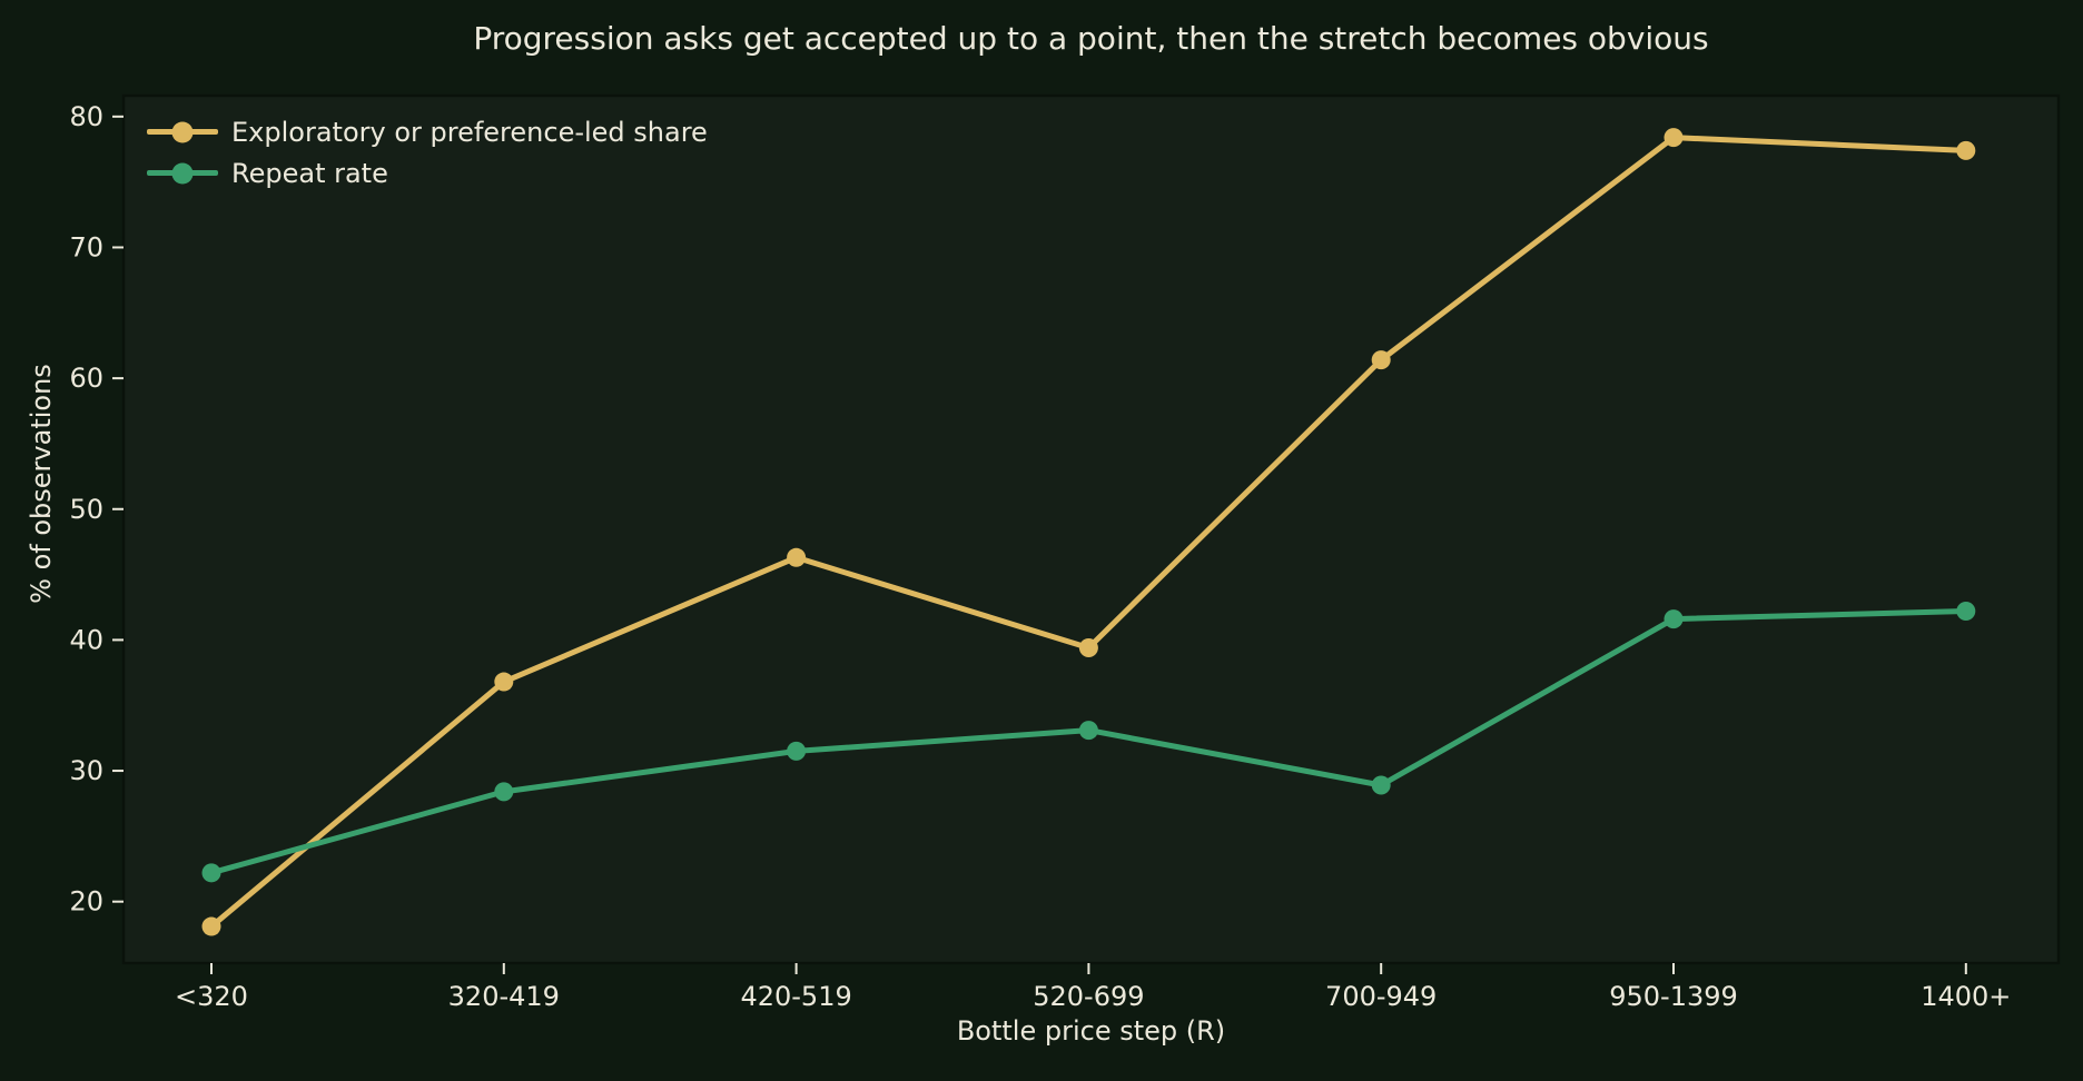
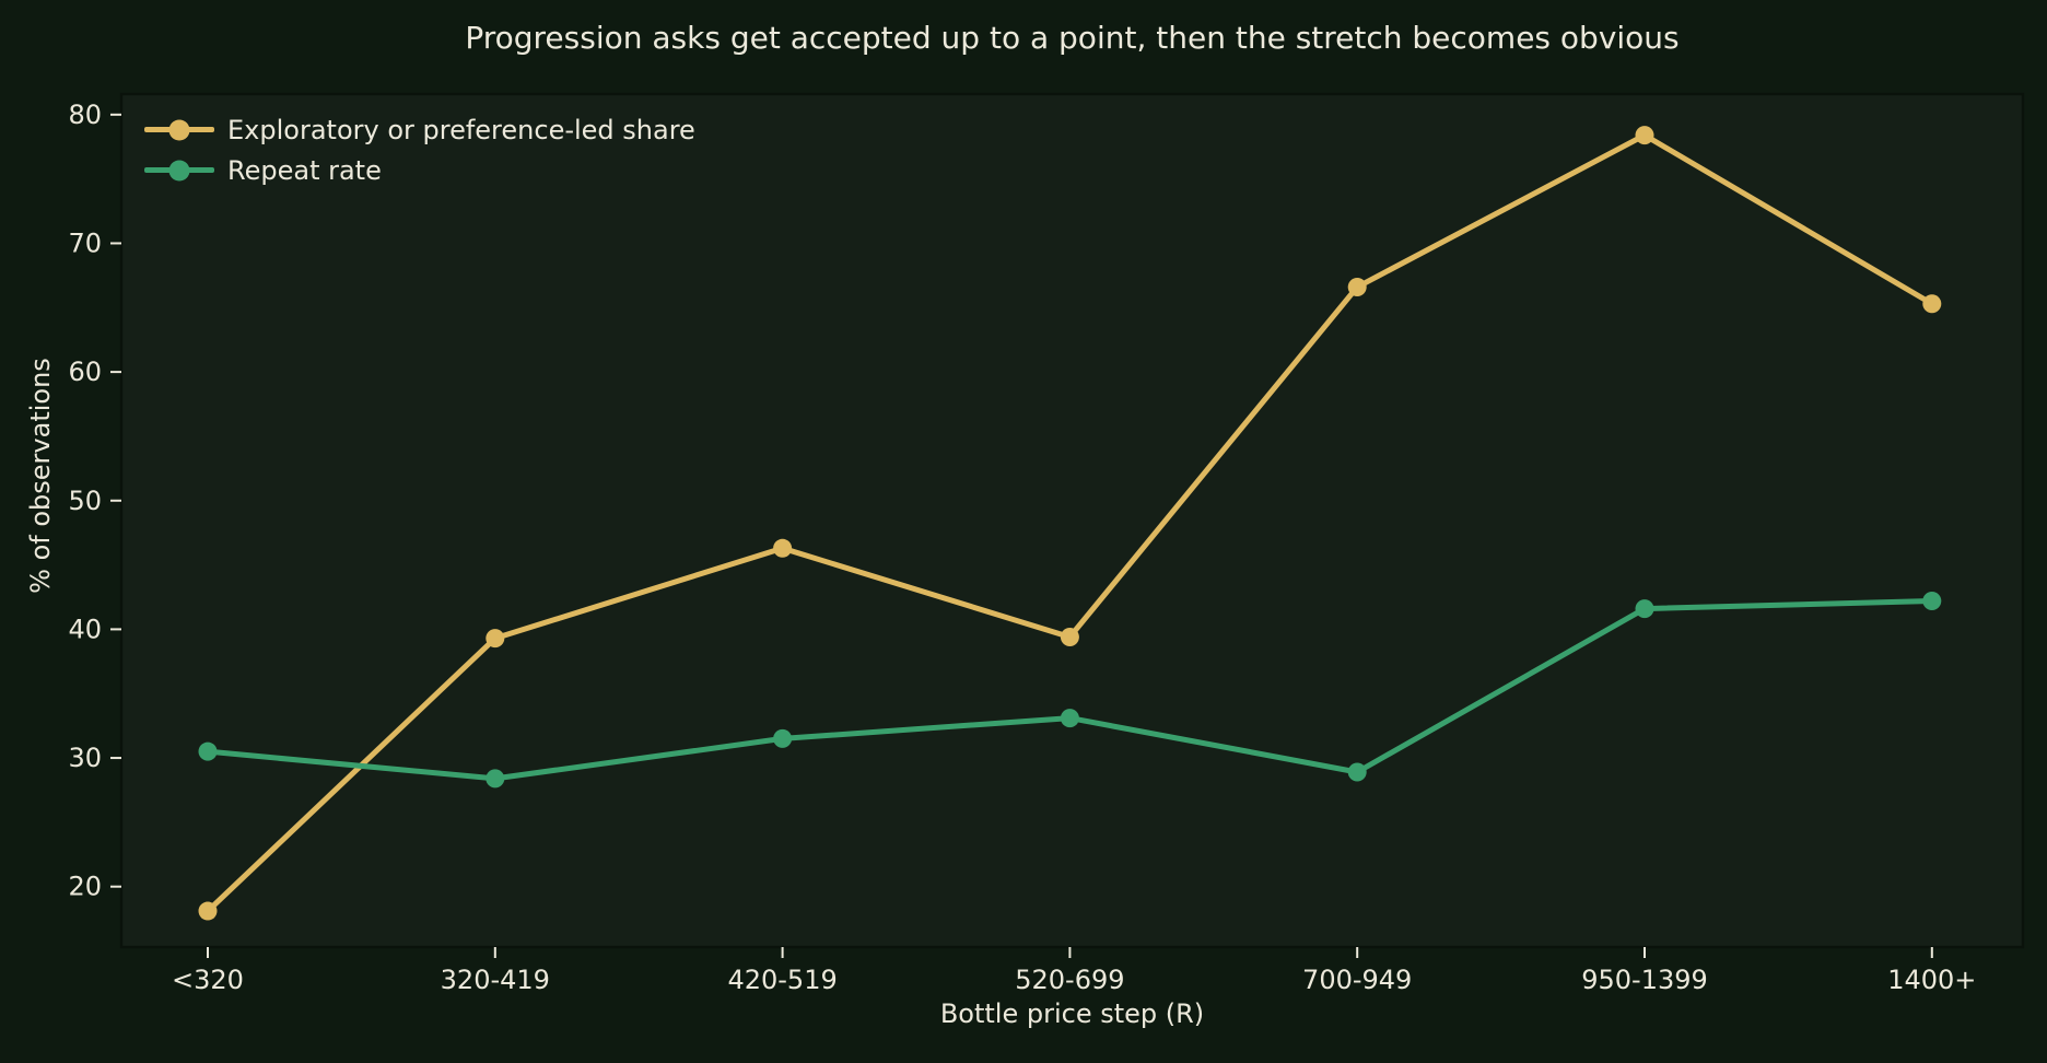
Repeat rate/<320: 22.2 -> 30.5
Exploratory or preference-led share/320-419: 36.8 -> 39.3
Exploratory or preference-led share/700-949: 61.4 -> 66.6
Exploratory or preference-led share/1400+: 77.4 -> 65.3
